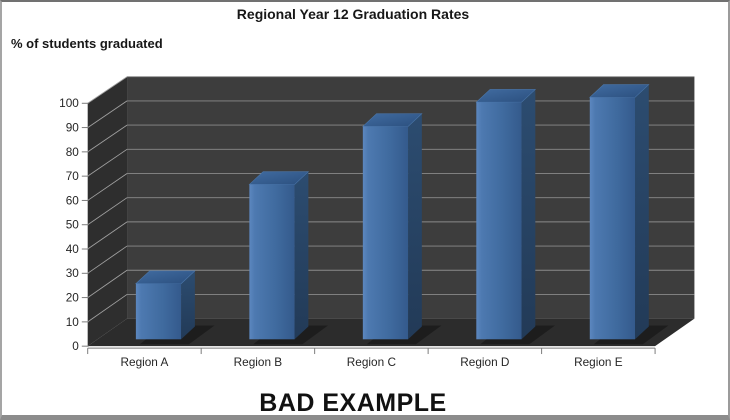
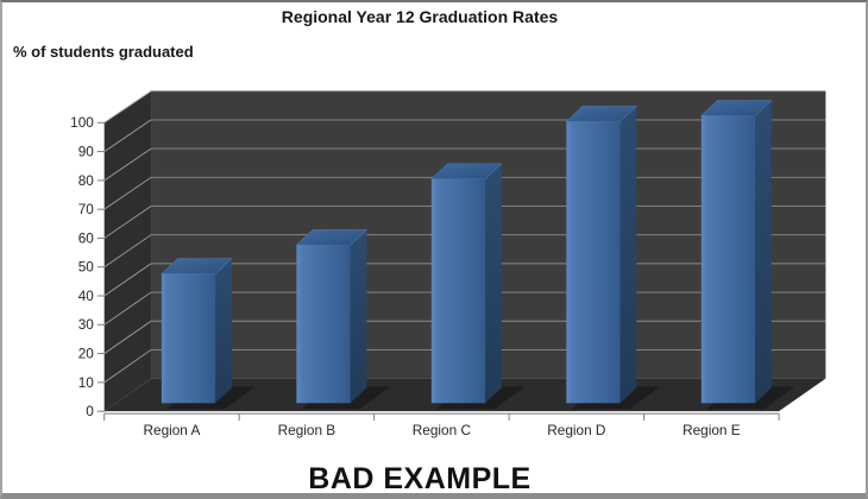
Region A: 23 -> 45
Region B: 64 -> 55
Region C: 88 -> 78
